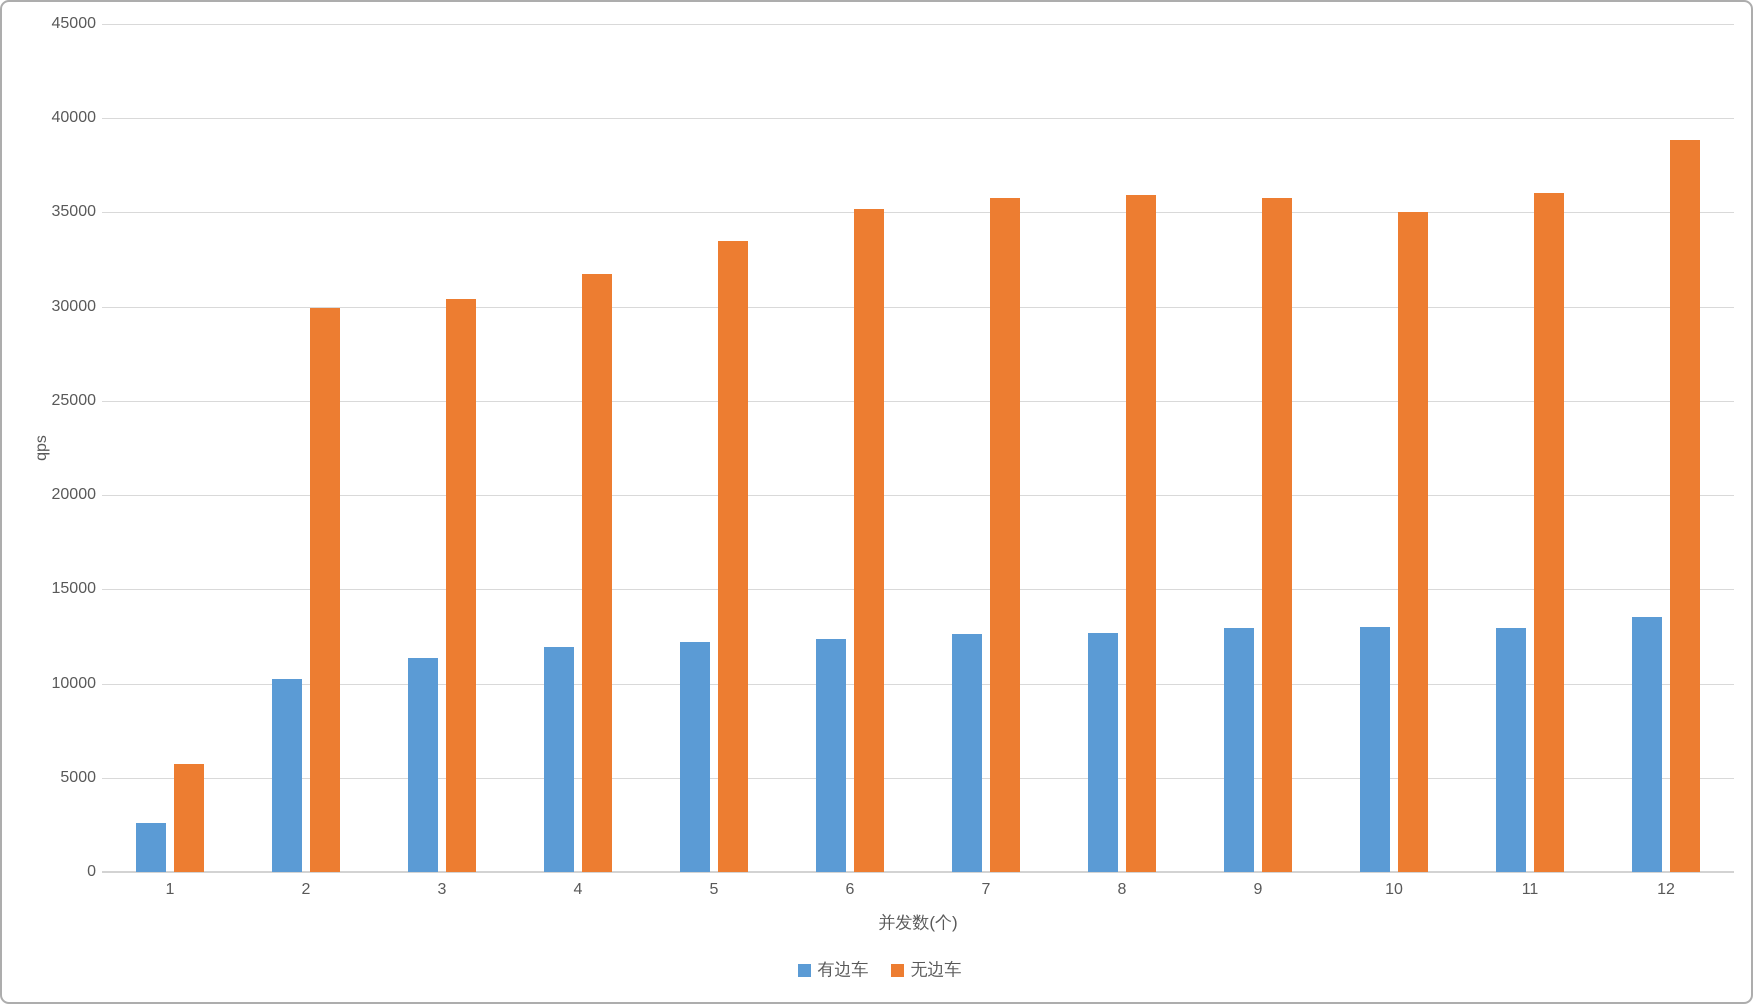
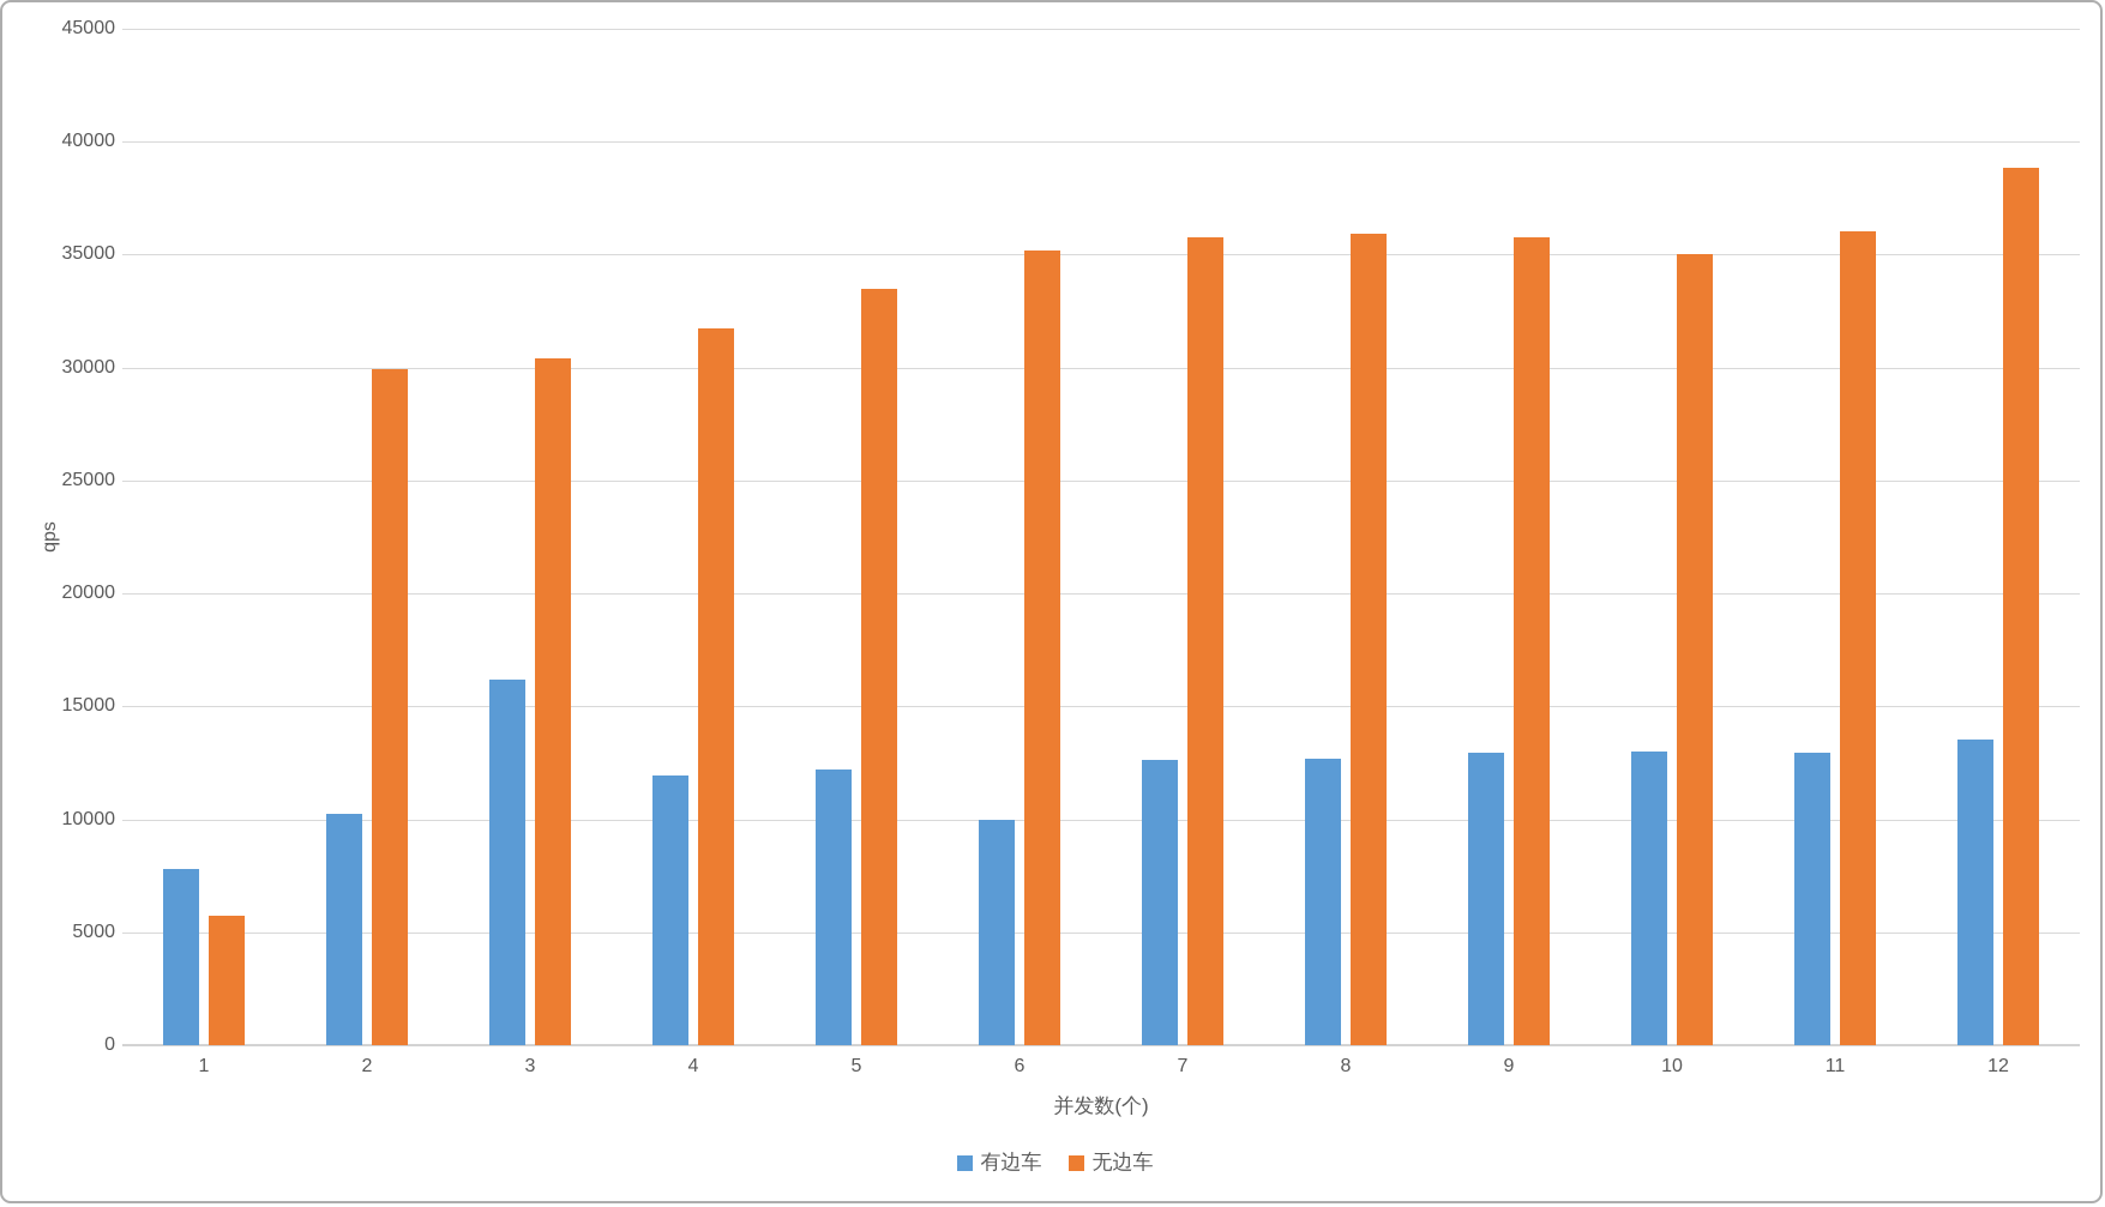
有边车/1: 2600 -> 7800
有边车/3: 11300 -> 16200
有边车/6: 12400 -> 10000
